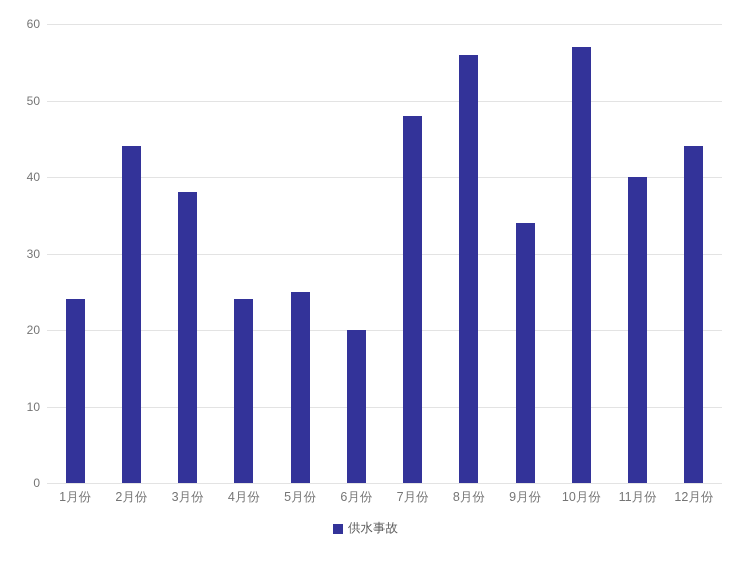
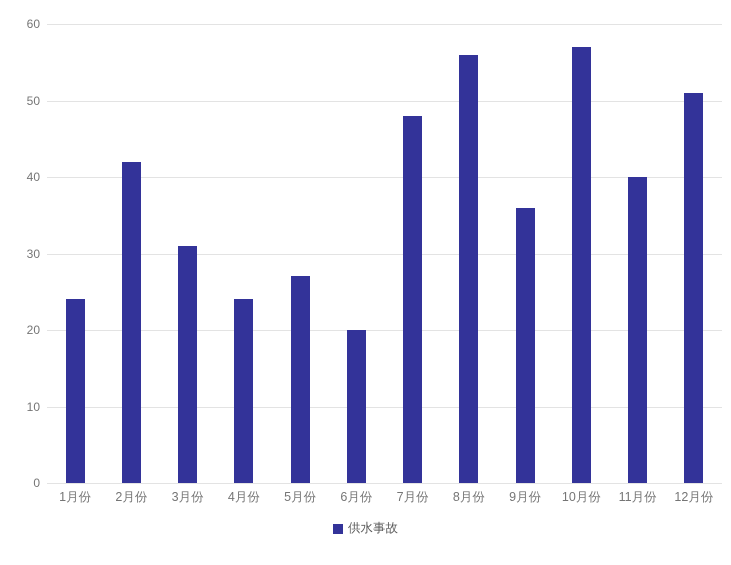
2月份: 44 -> 42
3月份: 38 -> 31
5月份: 25 -> 27
9月份: 34 -> 36
12月份: 44 -> 51
